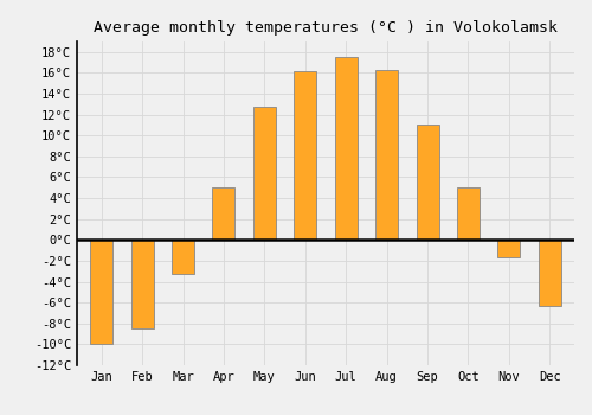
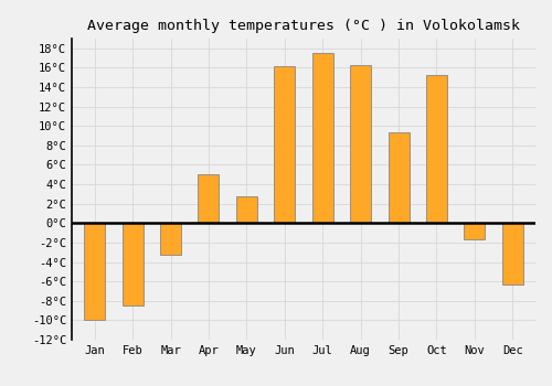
May: 12.7°C -> 2.8°C
Sep: 11.0°C -> 9.4°C
Oct: 5.0°C -> 15.2°C
